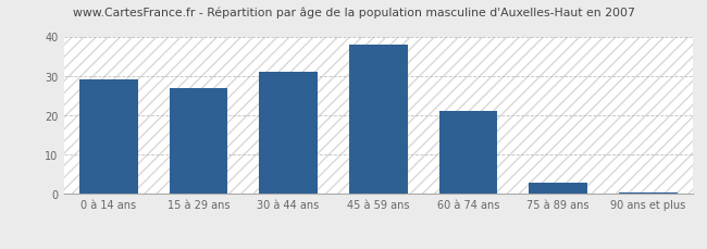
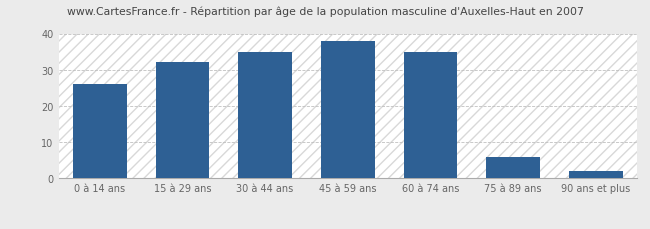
0 à 14 ans: 29.0 -> 26.0
15 à 29 ans: 27.0 -> 32.0
30 à 44 ans: 31.0 -> 35.0
60 à 74 ans: 21.0 -> 35.0
75 à 89 ans: 3.0 -> 6.0
90 ans et plus: 0.4 -> 2.0
